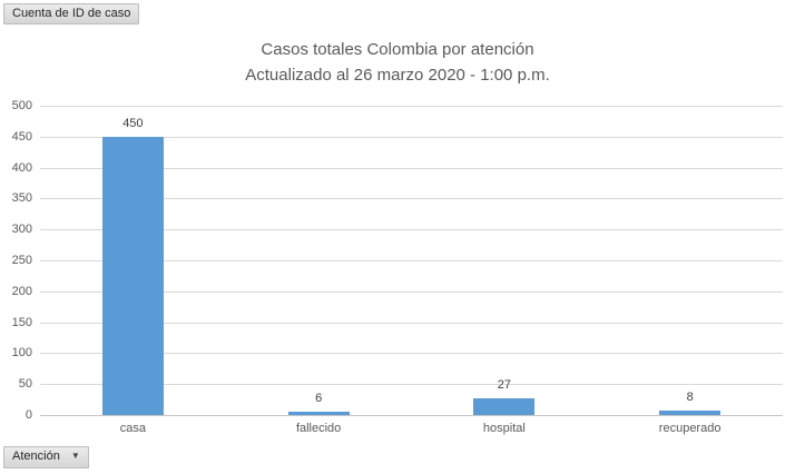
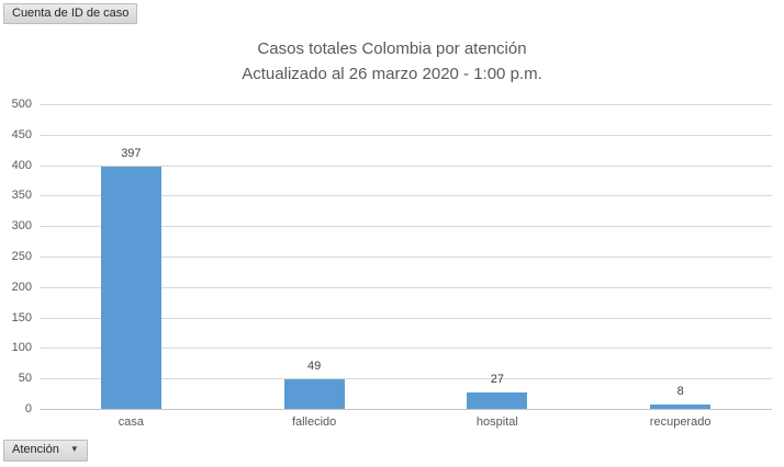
casa: 450 -> 397
fallecido: 6 -> 49
